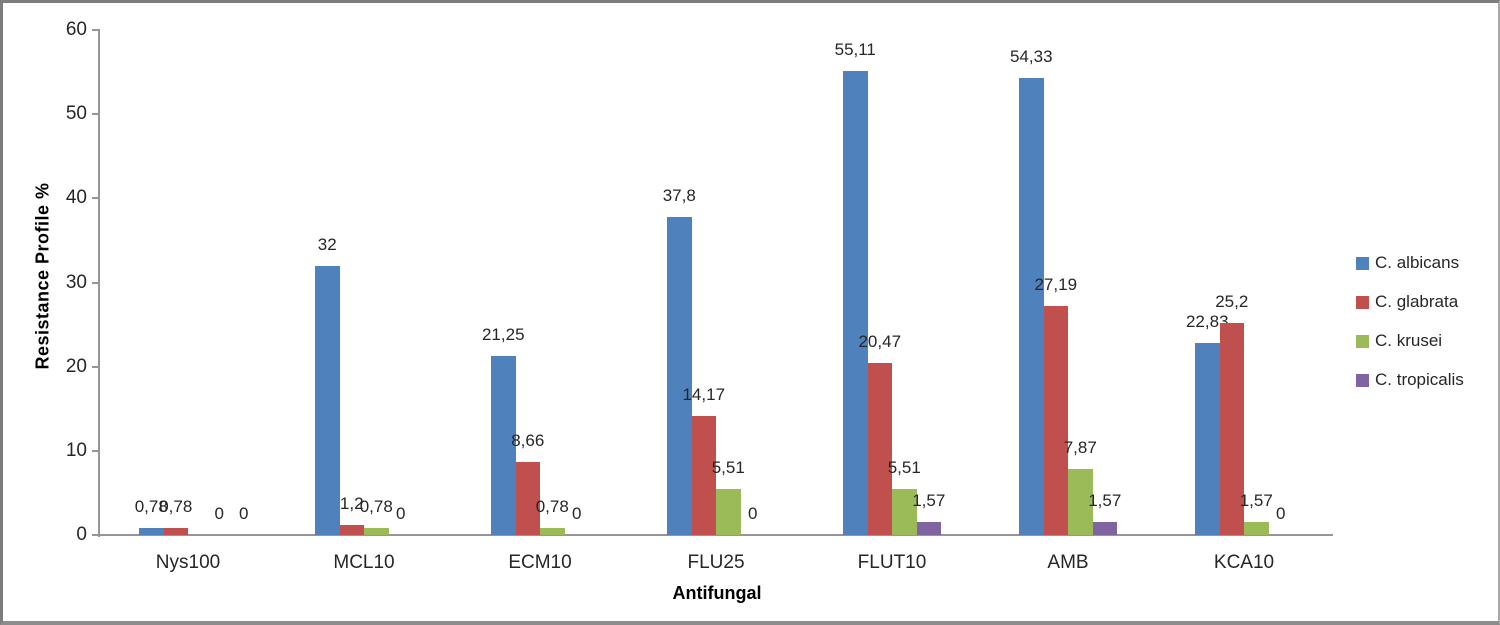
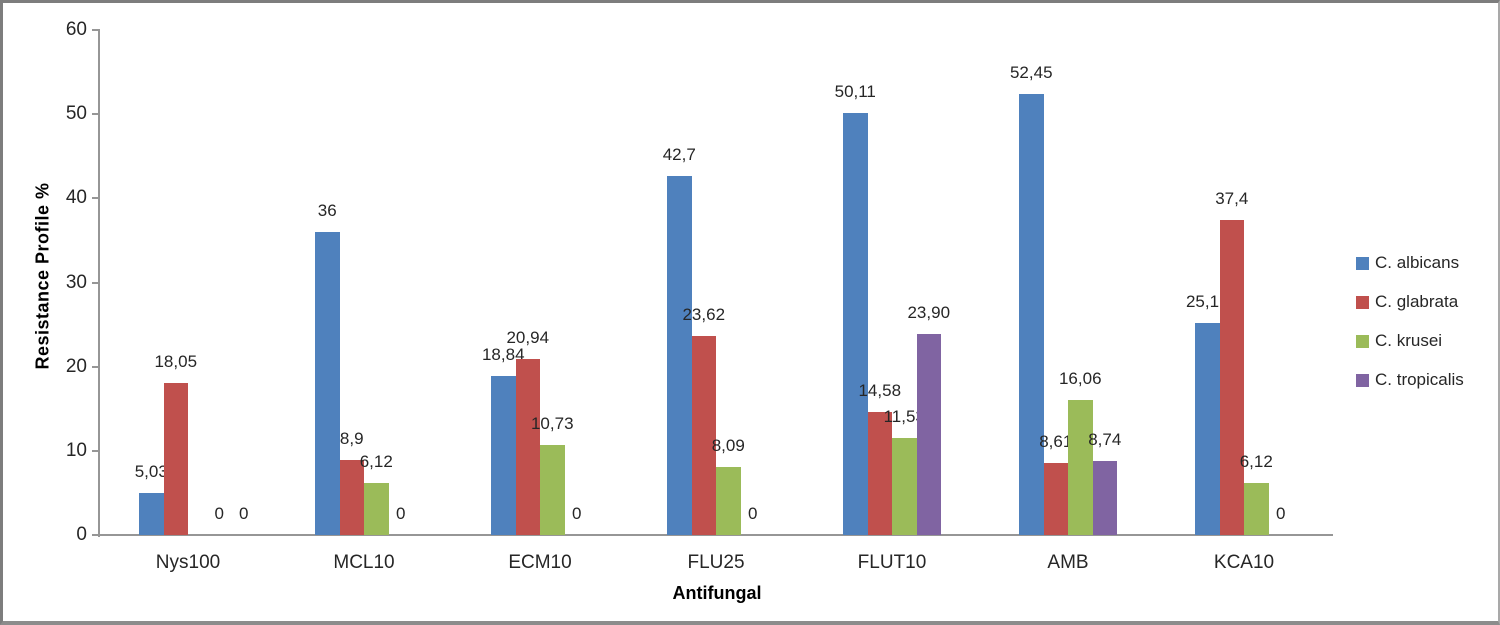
C. albicans/Nys100: 0,78 -> 5,03
C. glabrata/Nys100: 0,78 -> 18,05
C. albicans/MCL10: 32 -> 36
C. glabrata/MCL10: 1,2 -> 8,9
C. krusei/MCL10: 0,78 -> 6,12
C. albicans/ECM10: 21,25 -> 18,84
C. glabrata/ECM10: 8,66 -> 20,94
C. krusei/ECM10: 0,78 -> 10,73
C. albicans/FLU25: 37,8 -> 42,7
C. glabrata/FLU25: 14,17 -> 23,62
C. krusei/FLU25: 5,51 -> 8,09
C. albicans/FLUT10: 55,11 -> 50,11
C. glabrata/FLUT10: 20,47 -> 14,58
C. krusei/FLUT10: 5,51 -> 11,53
C. tropicalis/FLUT10: 1,57 -> 23,90
C. albicans/AMB: 54,33 -> 52,45
C. glabrata/AMB: 27,19 -> 8,61
C. krusei/AMB: 7,87 -> 16,06
C. tropicalis/AMB: 1,57 -> 8,74
C. albicans/KCA10: 22,83 -> 25,16
C. glabrata/KCA10: 25,2 -> 37,4
C. krusei/KCA10: 1,57 -> 6,12
